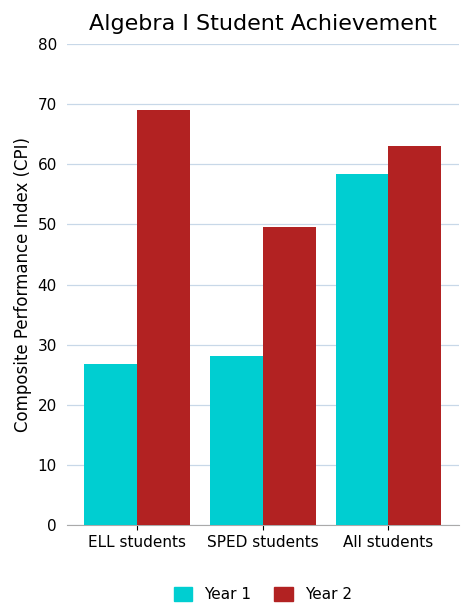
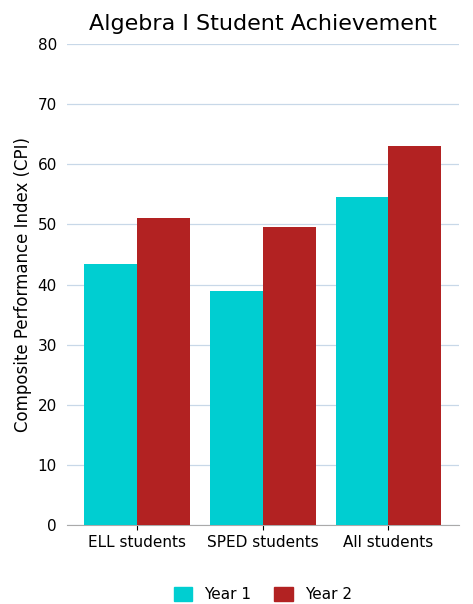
Year 1/ELL students: 26.8 -> 43.5
Year 2/ELL students: 69.0 -> 51.0
Year 1/SPED students: 28.2 -> 39.0
Year 1/All students: 58.4 -> 54.5
